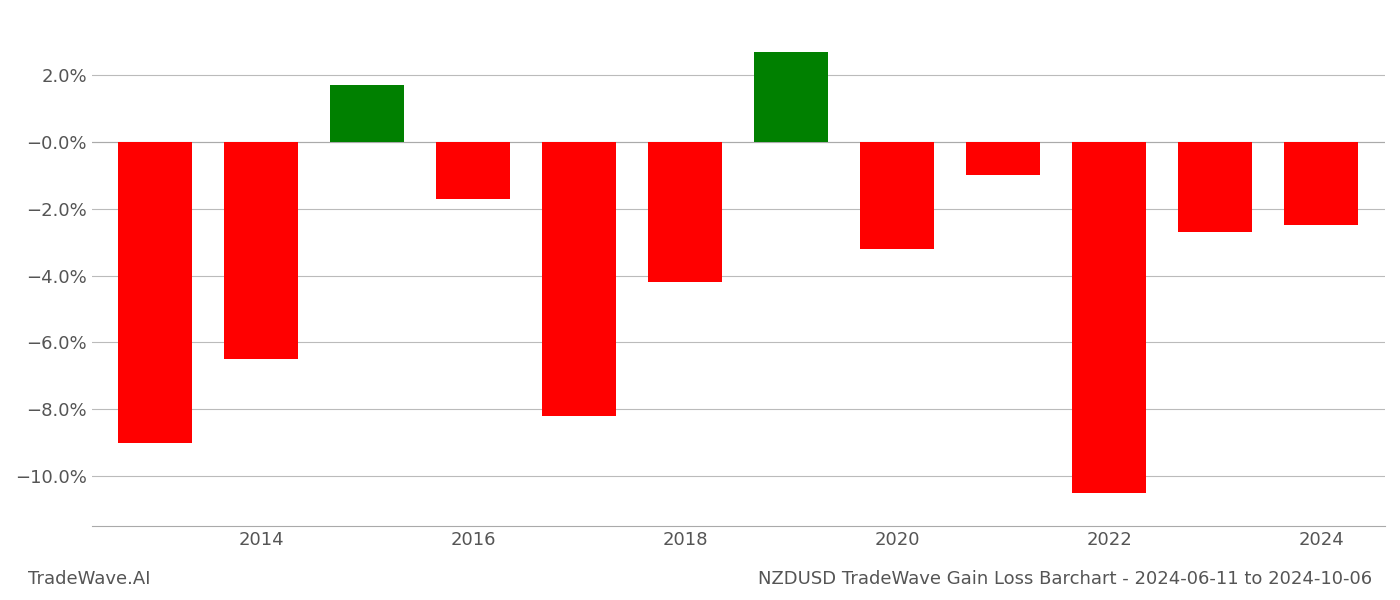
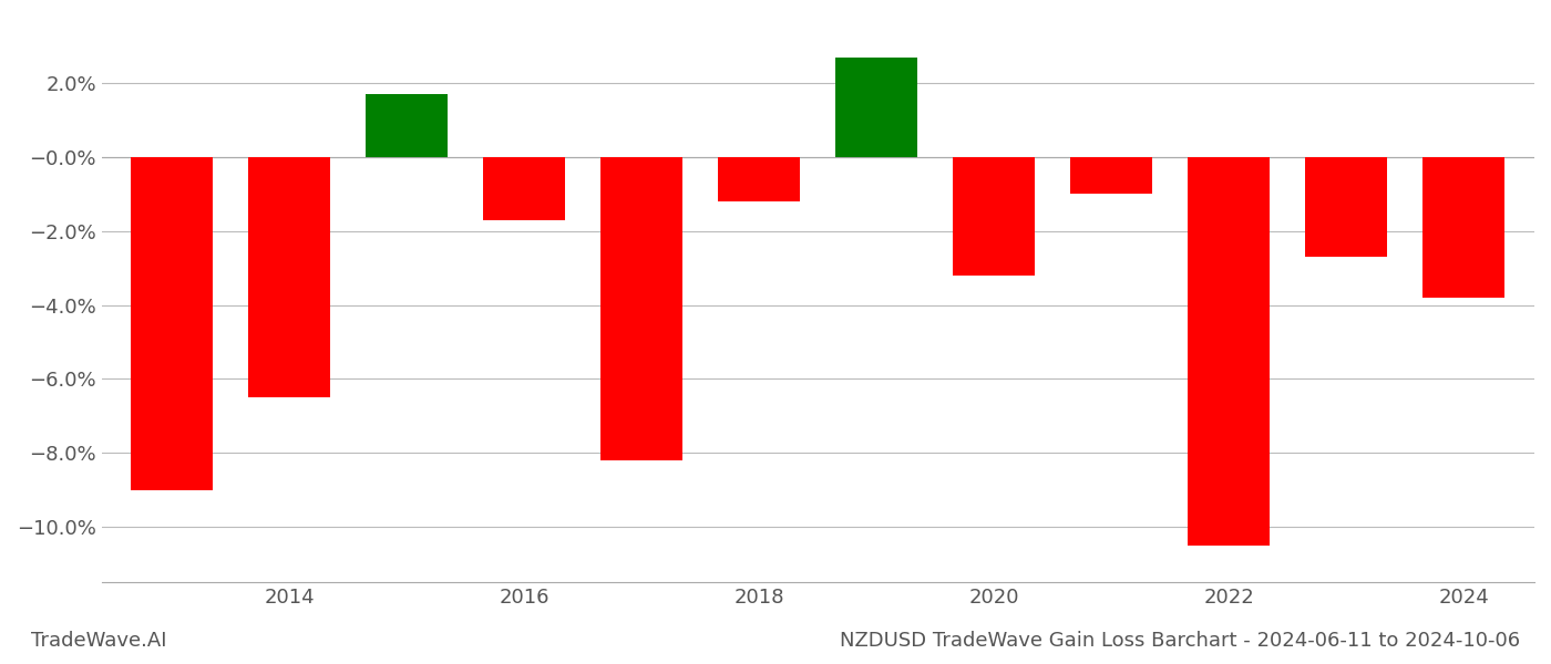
2018: -4.2% -> -1.2%
2024: -2.5% -> -3.8%
